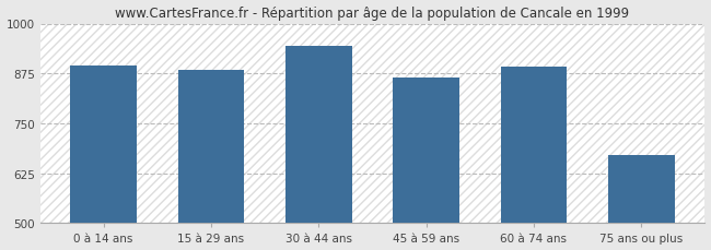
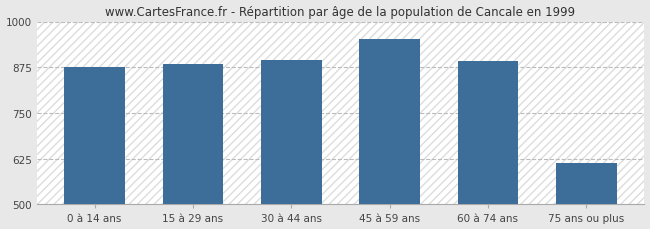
0 à 14 ans: 895 -> 876
30 à 44 ans: 945 -> 896
45 à 59 ans: 865 -> 951
75 ans ou plus: 670 -> 614
